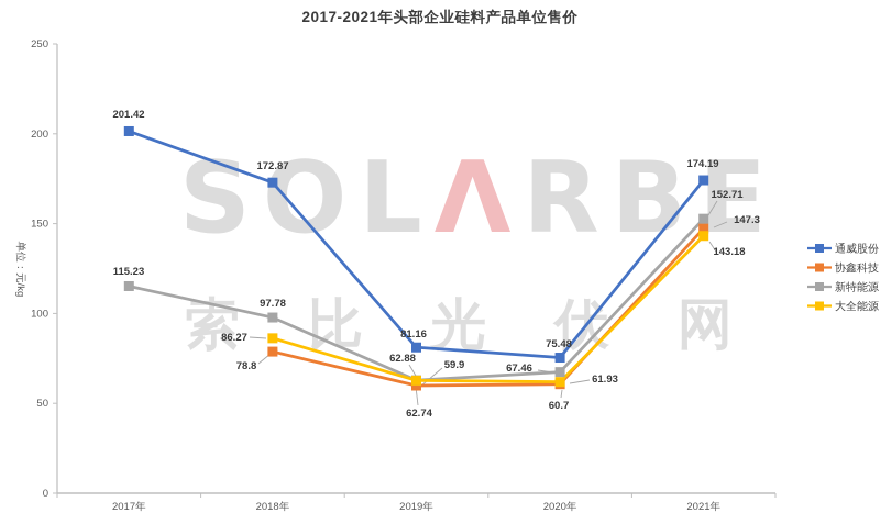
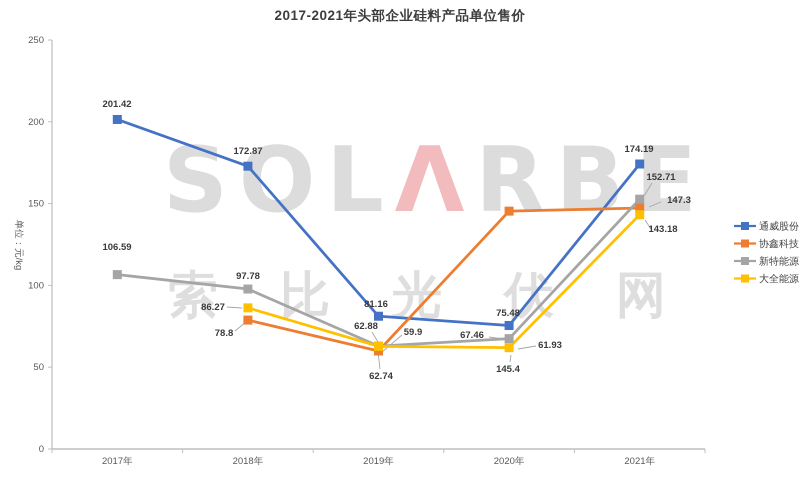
新特能源/2017年: 115.23 -> 106.59
协鑫科技/2020年: 60.7 -> 145.4
